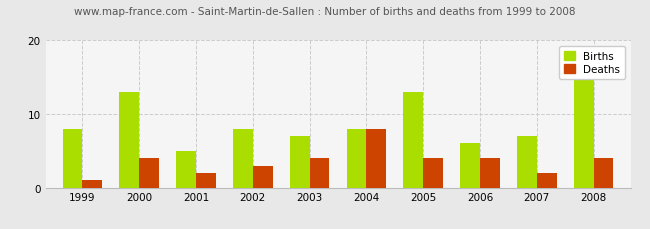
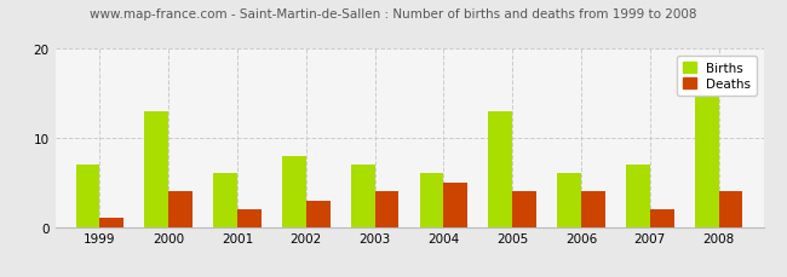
Births/1999: 8 -> 7
Births/2001: 5 -> 6
Births/2004: 8 -> 6
Deaths/2004: 8 -> 5
